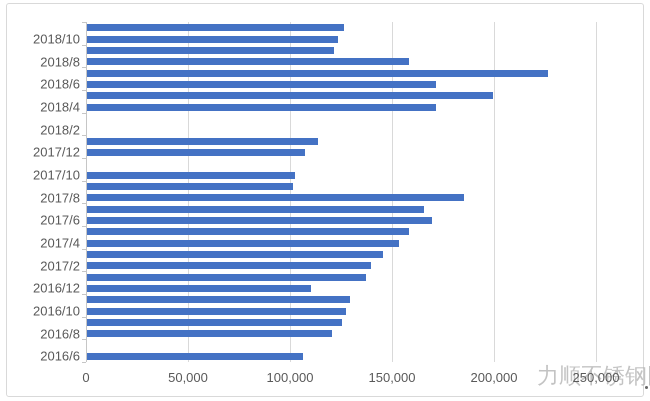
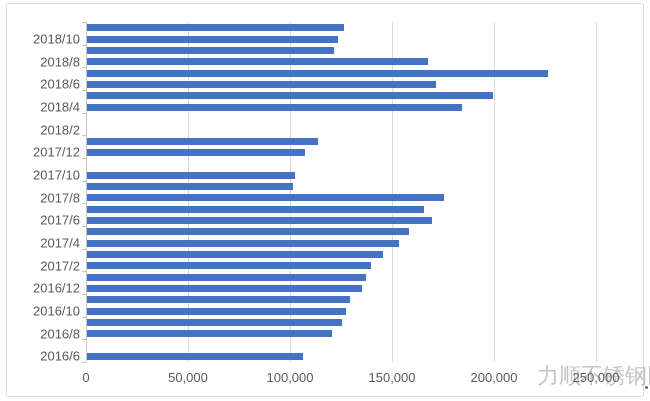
2018/8: 158000 -> 167000
2018/4: 171000 -> 184000
2017/8: 185000 -> 175000
2016/12: 110000 -> 135000
